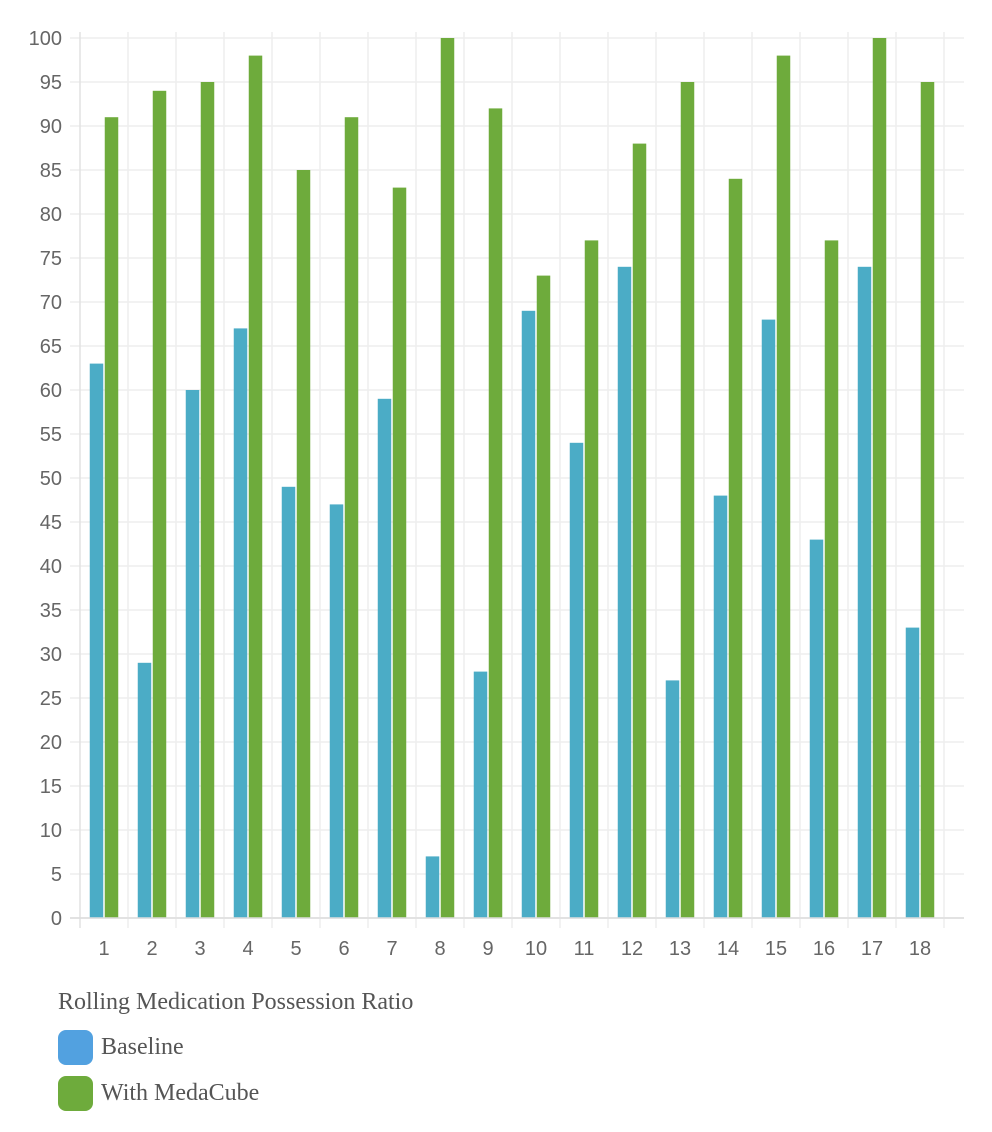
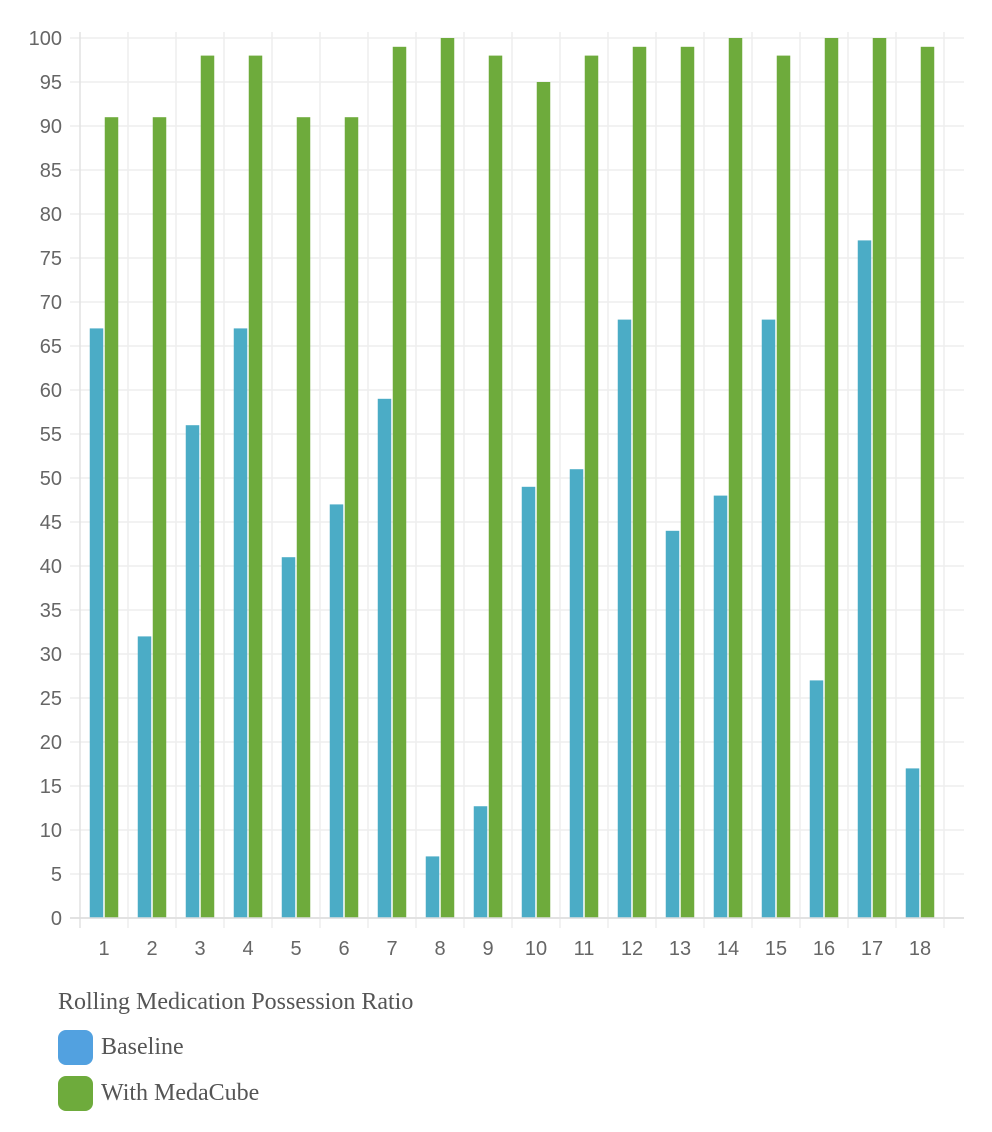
Baseline/1: 63 -> 67
Baseline/2: 29 -> 32
With MedaCube/2: 94 -> 91
Baseline/3: 60 -> 56
With MedaCube/3: 95 -> 98
Baseline/5: 49 -> 41
With MedaCube/5: 85 -> 91
With MedaCube/7: 83 -> 99
Baseline/9: 28 -> 13
With MedaCube/9: 92 -> 98
Baseline/10: 69 -> 49
With MedaCube/10: 73 -> 95
Baseline/11: 54 -> 51
With MedaCube/11: 77 -> 98
Baseline/12: 74 -> 68
With MedaCube/12: 88 -> 99
Baseline/13: 27 -> 44
With MedaCube/13: 95 -> 99
With MedaCube/14: 84 -> 100
Baseline/16: 43 -> 27
With MedaCube/16: 77 -> 100
Baseline/17: 74 -> 77
Baseline/18: 33 -> 17
With MedaCube/18: 95 -> 99
